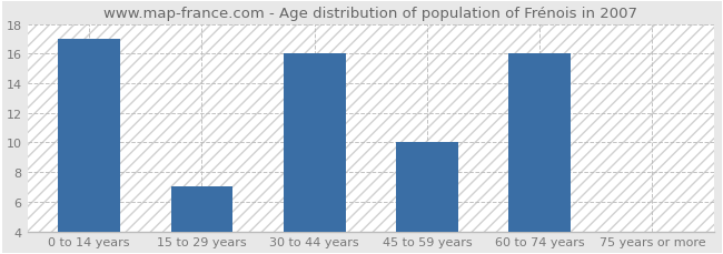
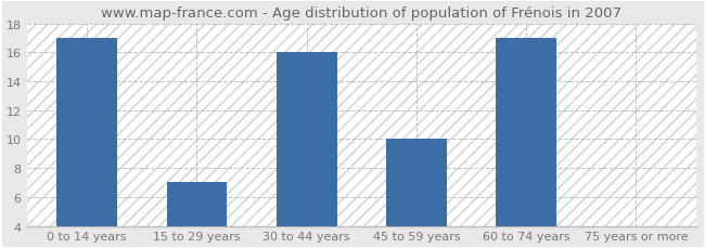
60 to 74 years: 16 -> 17
